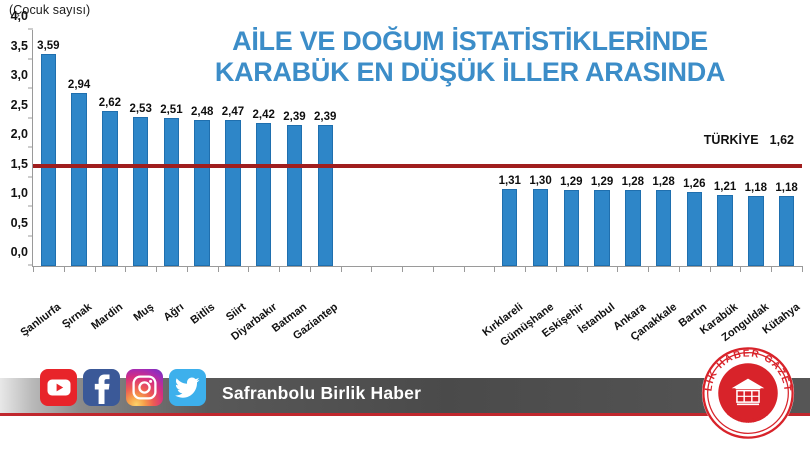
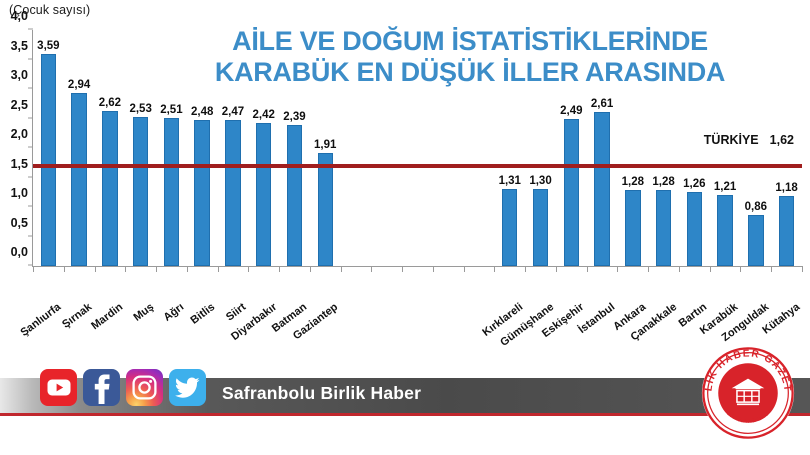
Gaziantep: 2,39 -> 1,91
Eskişehir: 1,29 -> 2,49
İstanbul: 1,29 -> 2,61
Zonguldak: 1,18 -> 0,86
